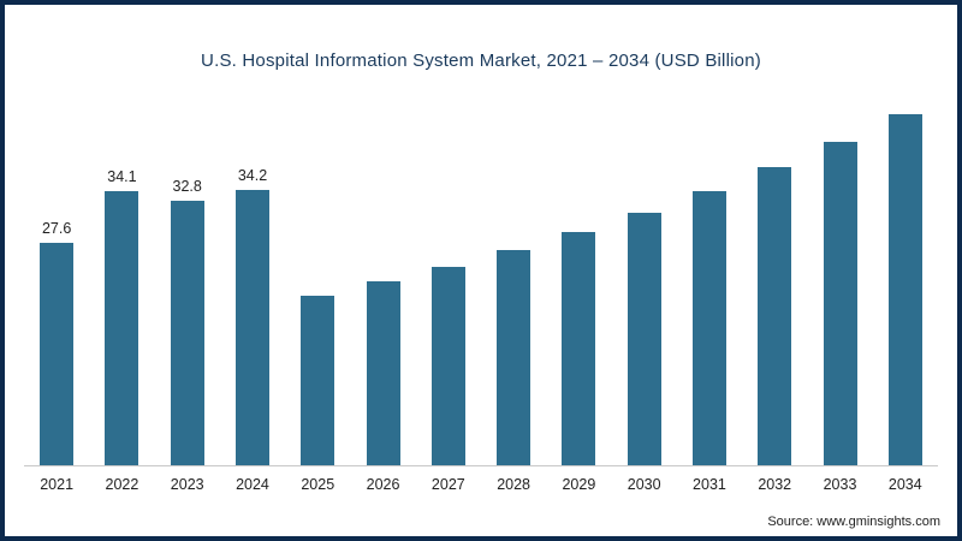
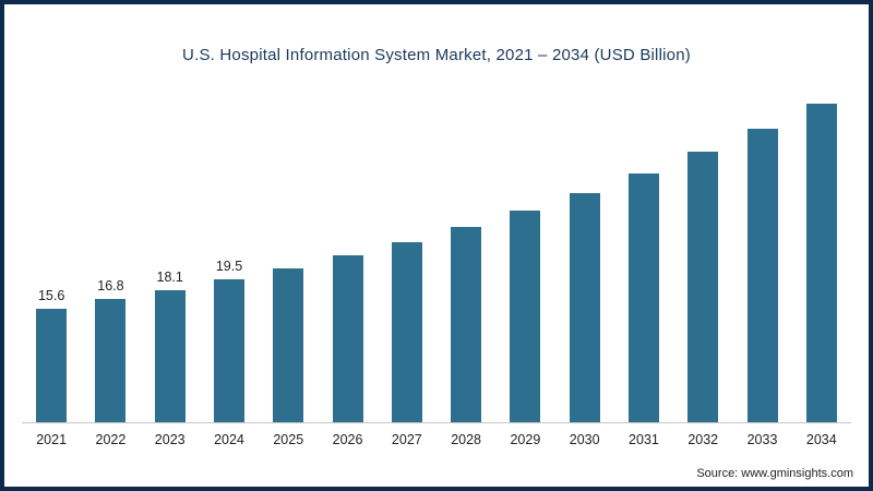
2021: 27.6 -> 15.6
2022: 34.1 -> 16.8
2023: 32.8 -> 18.1
2024: 34.2 -> 19.5
